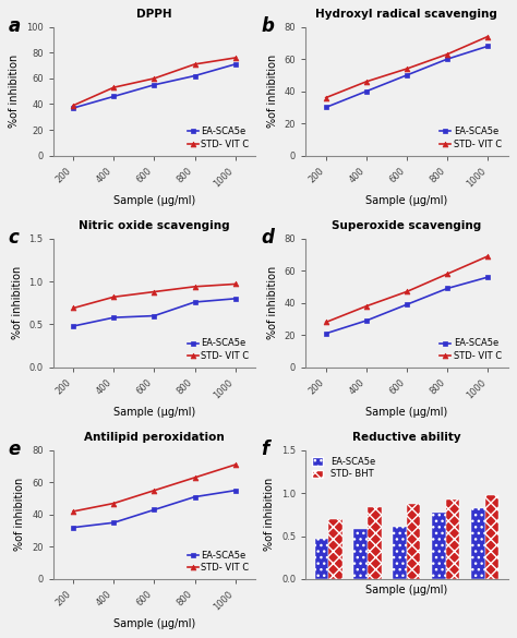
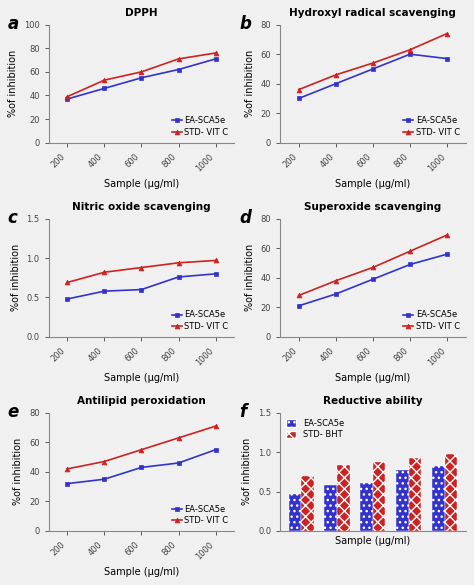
Hydroxyl radical scavenging/EA-SCA5e/1000: 68 -> 57
Antilipid peroxidation/EA-SCA5e/800: 51 -> 46
